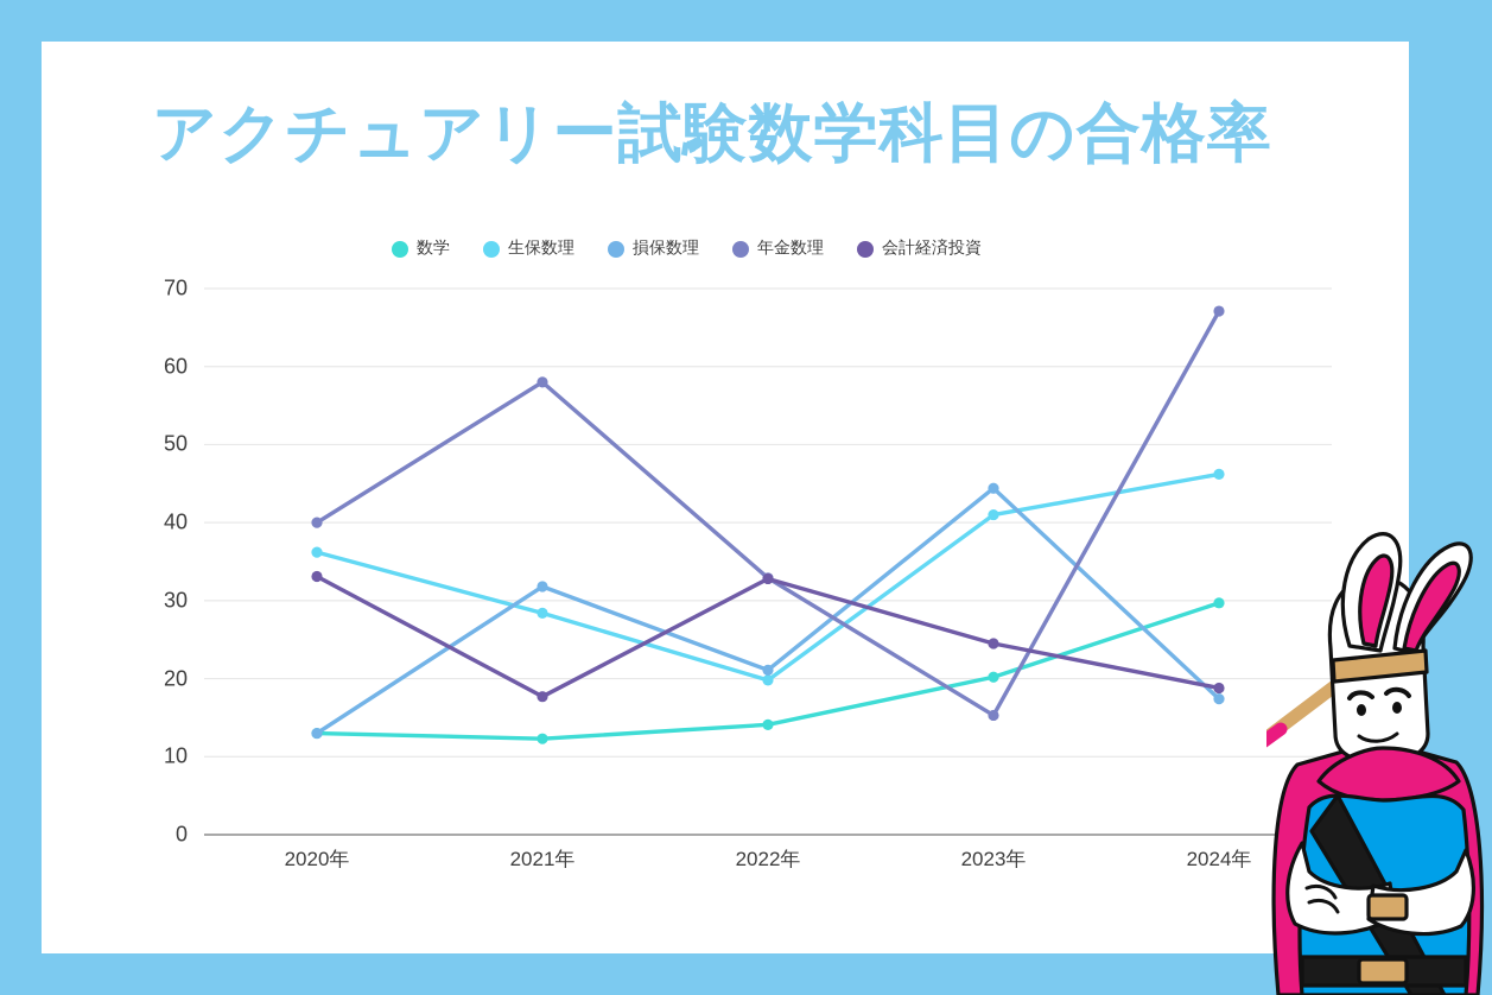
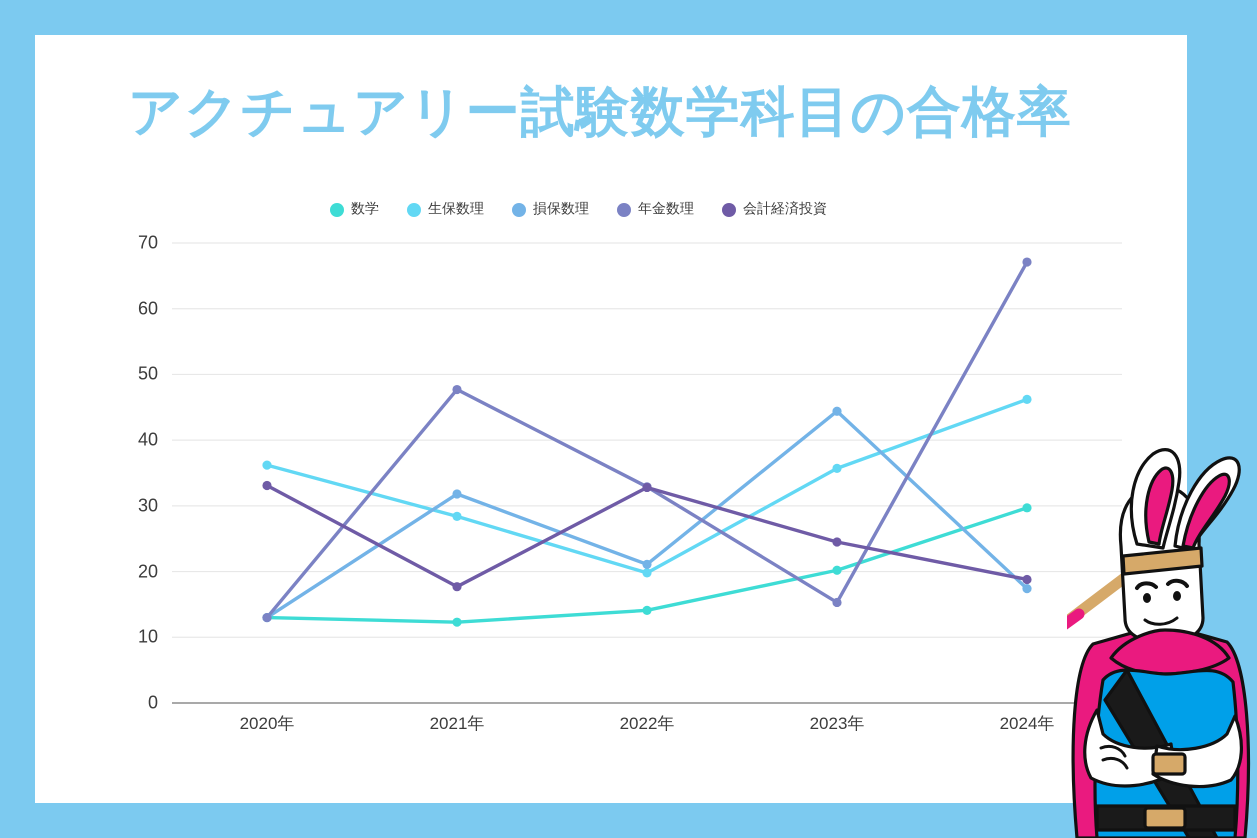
年金数理/2020年: 40 -> 13
年金数理/2021年: 58 -> 48
生保数理/2023年: 41 -> 36
